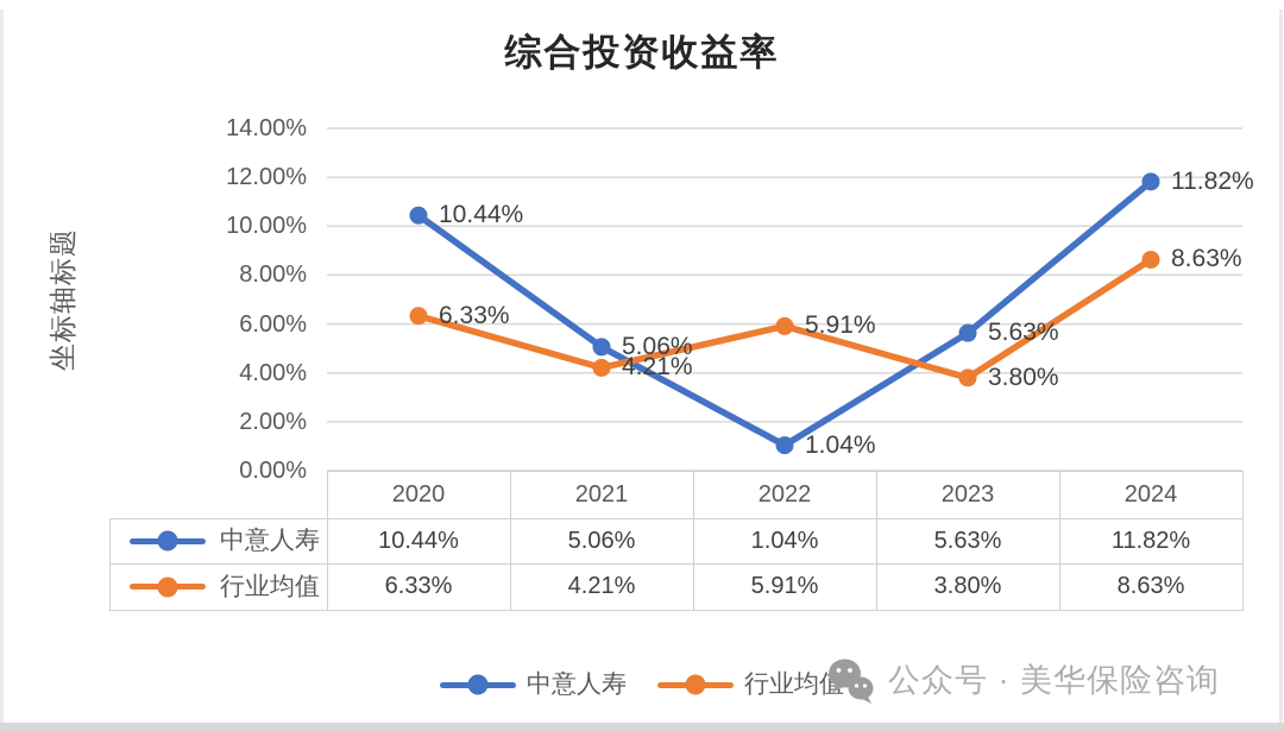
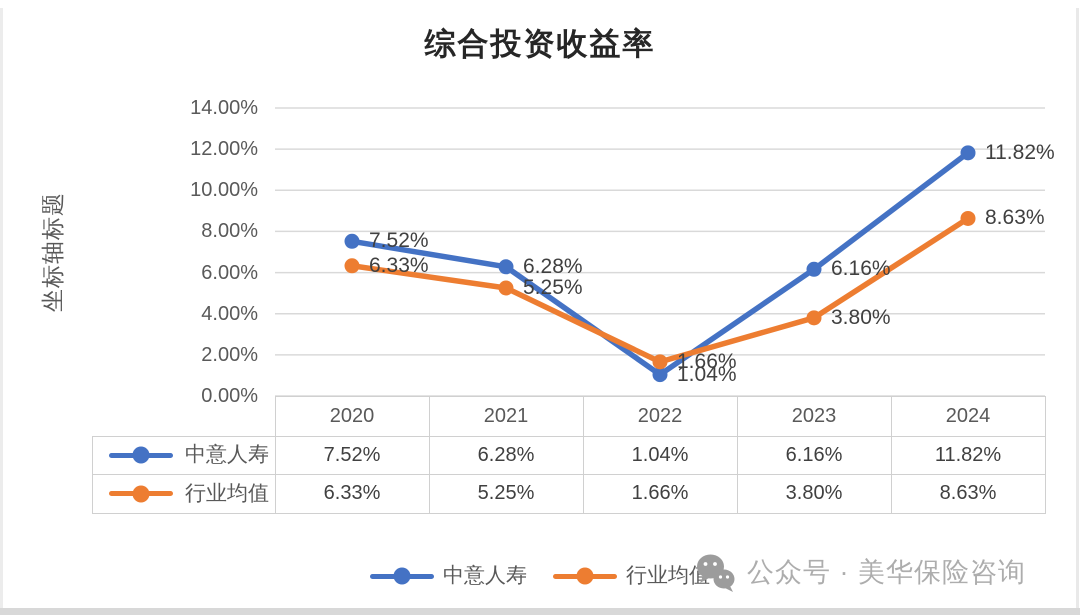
中意人寿/2020: 10.44% -> 7.52%
中意人寿/2021: 5.06% -> 6.28%
行业均值/2021: 4.21% -> 5.25%
行业均值/2022: 5.91% -> 1.66%
中意人寿/2023: 5.63% -> 6.16%
